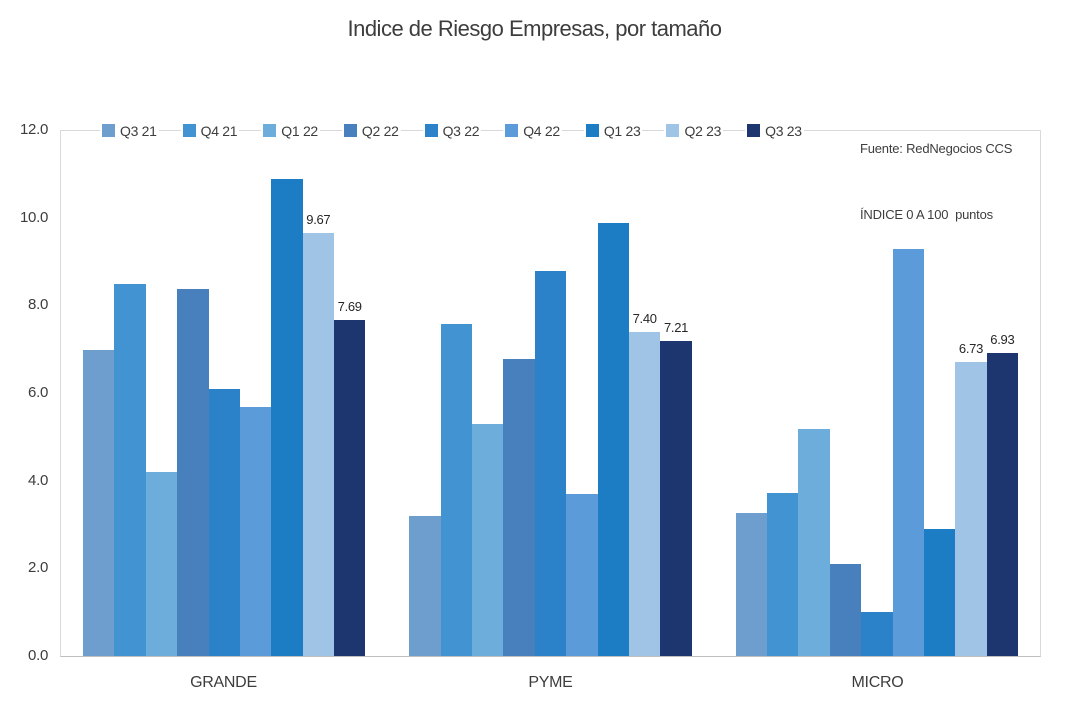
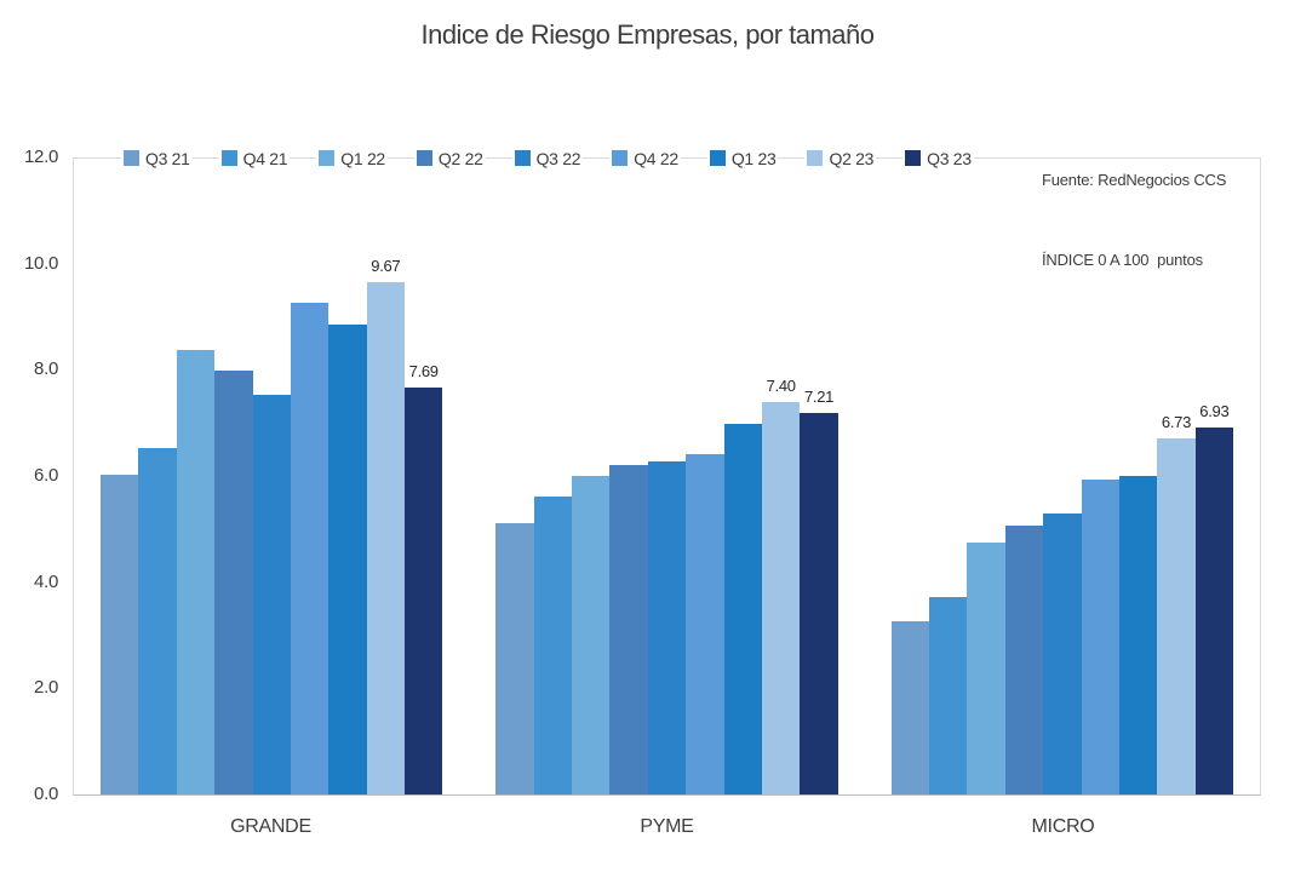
Q3 21/GRANDE: 7.0 -> 6.0
Q4 21/GRANDE: 8.5 -> 6.5
Q1 22/GRANDE: 4.2 -> 8.4
Q2 22/GRANDE: 8.4 -> 8.0
Q3 22/GRANDE: 6.1 -> 7.5
Q4 22/GRANDE: 5.7 -> 9.3
Q1 23/GRANDE: 10.9 -> 8.9
Q3 21/PYME: 3.2 -> 5.1
Q4 21/PYME: 7.6 -> 5.6
Q1 22/PYME: 5.3 -> 6.0
Q2 22/PYME: 6.8 -> 6.2
Q3 22/PYME: 8.8 -> 6.3
Q4 22/PYME: 3.7 -> 6.4
Q1 23/PYME: 9.9 -> 7.0
Q1 22/MICRO: 5.2 -> 4.8
Q2 22/MICRO: 2.1 -> 5.1
Q3 22/MICRO: 1.0 -> 5.3
Q4 22/MICRO: 9.3 -> 5.9
Q1 23/MICRO: 2.9 -> 6.0
